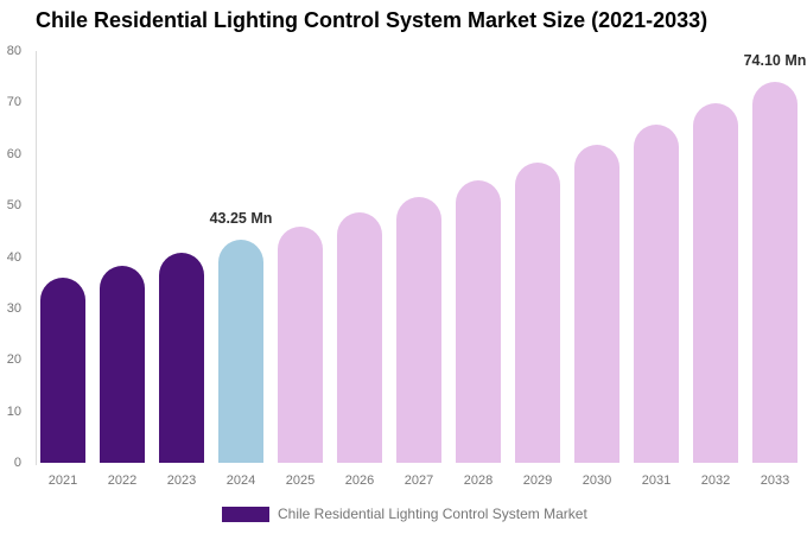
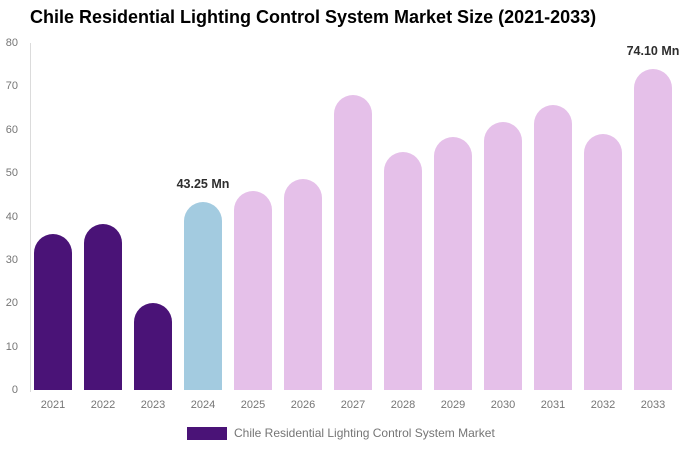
2023: 41 -> 20
2027: 52 -> 68
2032: 70 -> 59
